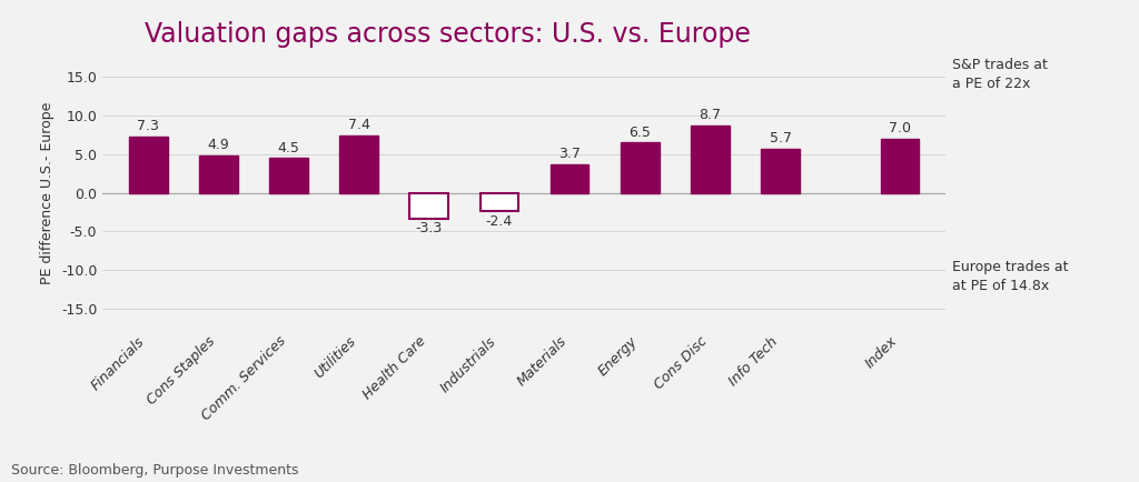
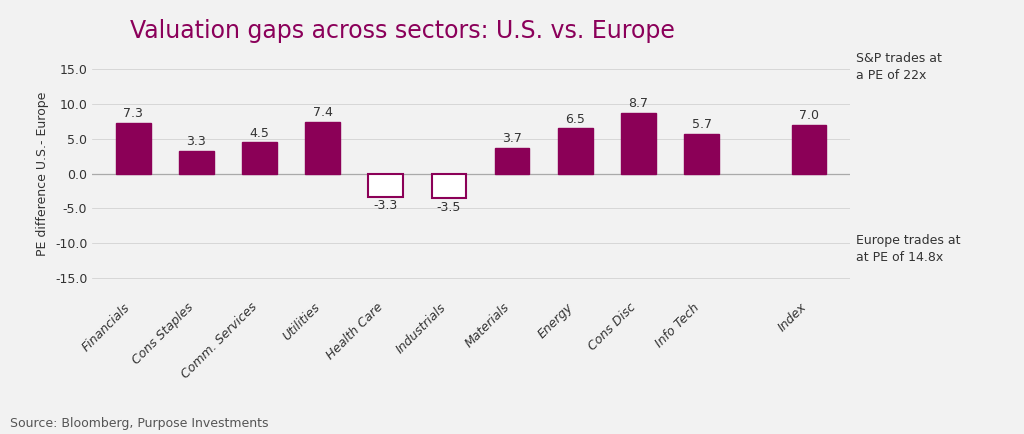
Cons Staples: 4.9 -> 3.3
Industrials: -2.4 -> -3.5
